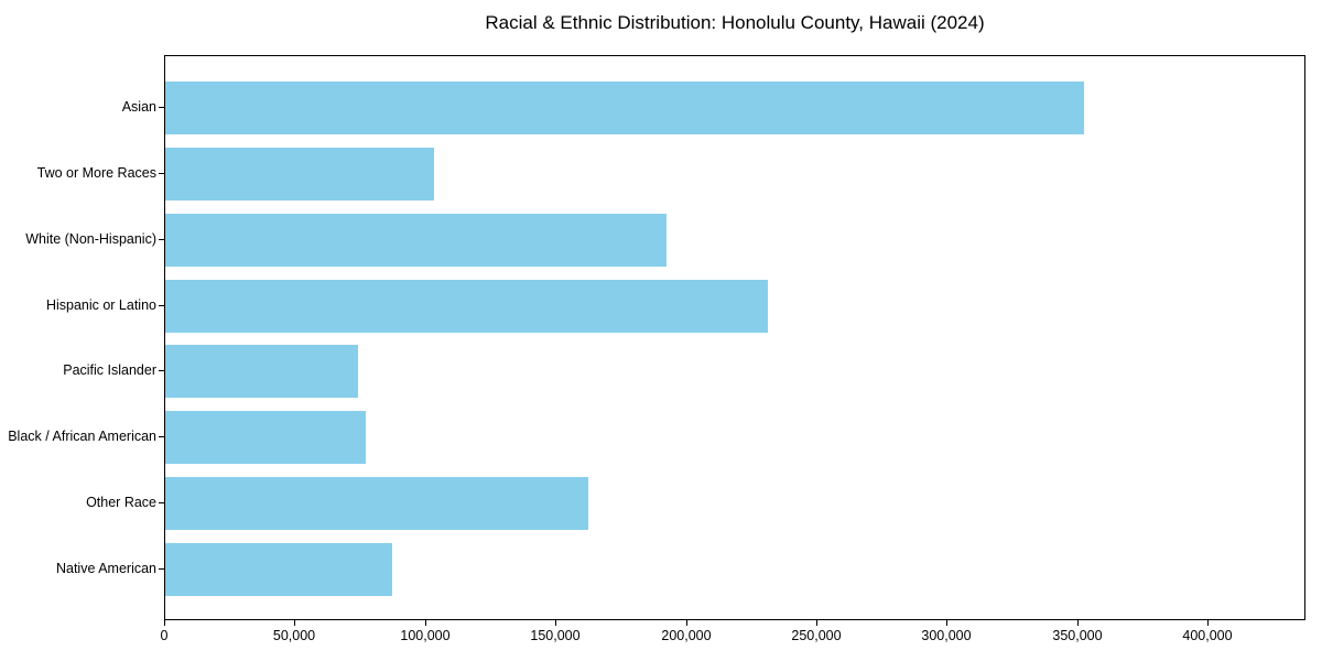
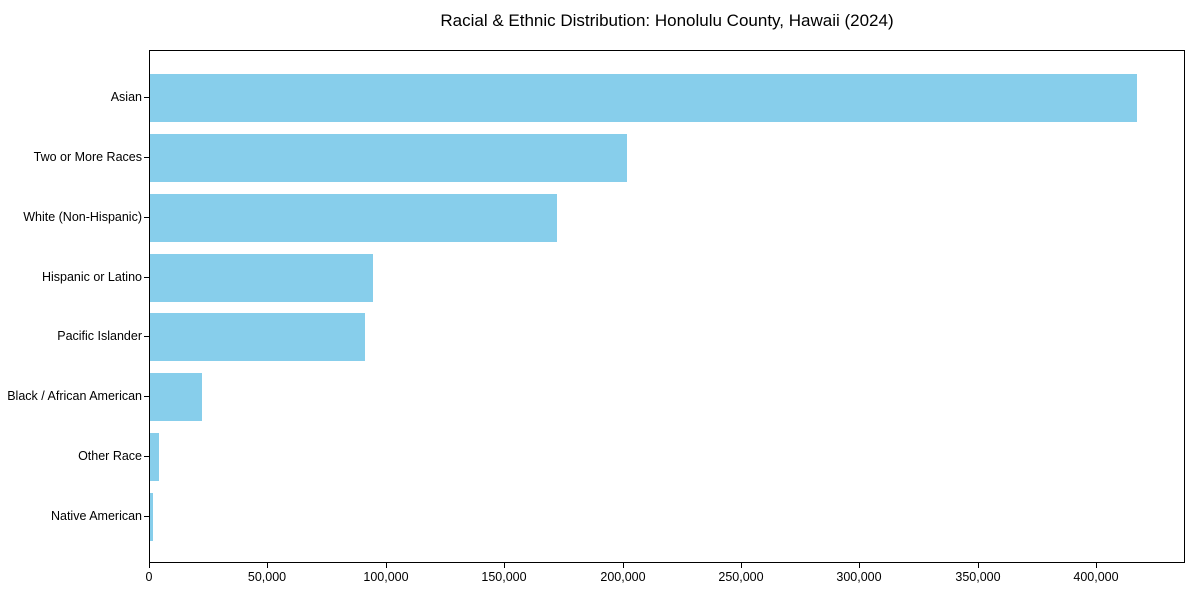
Asian: 352000 -> 417000
Two or More Races: 103000 -> 202000
White (Non-Hispanic): 192000 -> 172000
Hispanic or Latino: 231000 -> 94000
Pacific Islander: 74000 -> 91000
Black / African American: 77000 -> 22000
Other Race: 162000 -> 4000
Native American: 87000 -> 1000
